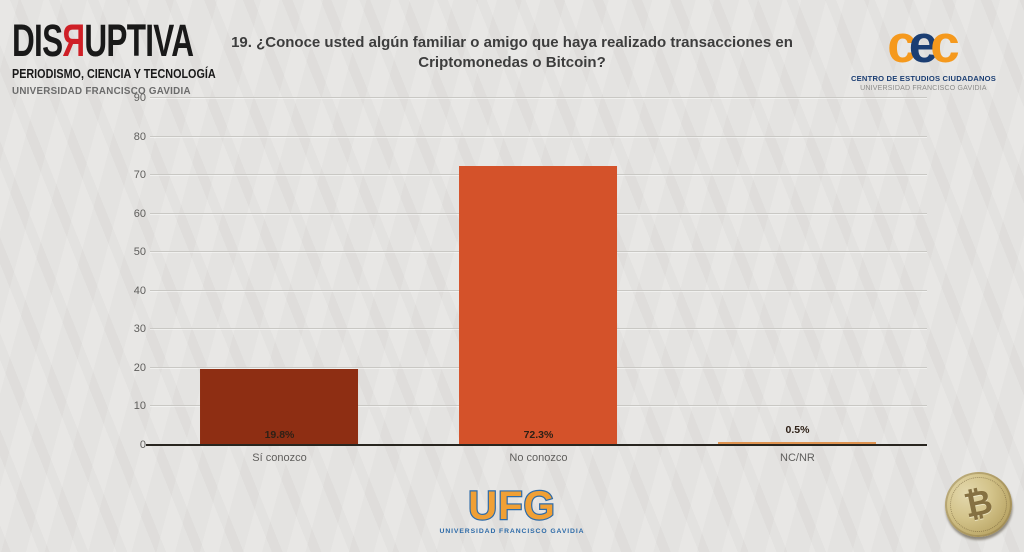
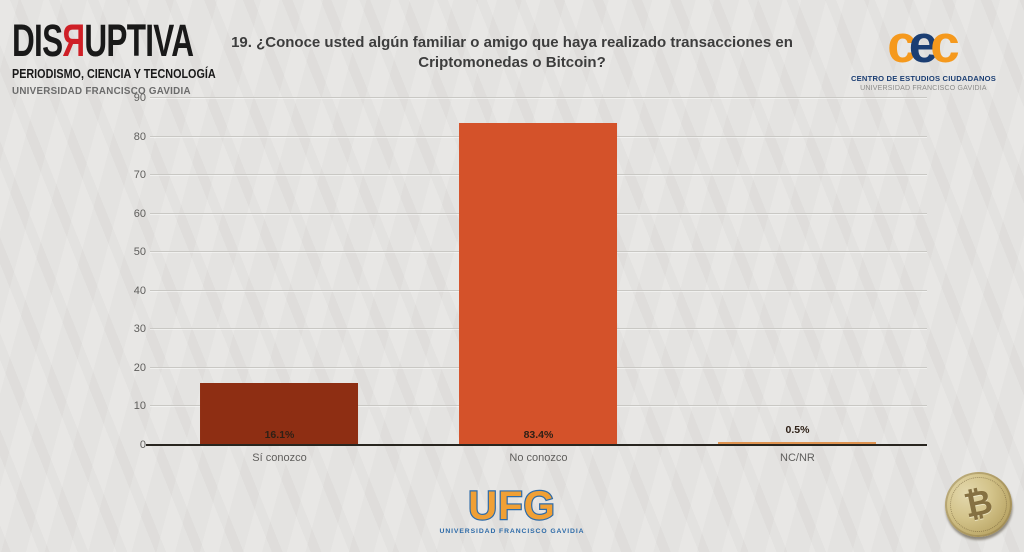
Sí conozco: 19.8% -> 16.1%
No conozco: 72.3% -> 83.4%
